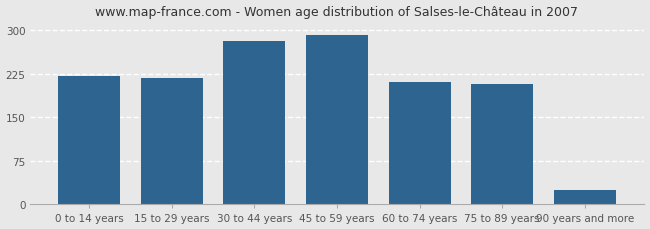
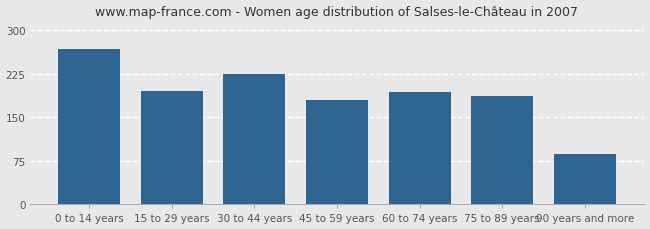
0 to 14 years: 222 -> 268
15 to 29 years: 218 -> 196
30 to 44 years: 282 -> 224
45 to 59 years: 292 -> 180
60 to 74 years: 210 -> 194
75 to 89 years: 208 -> 186
90 years and more: 25 -> 86
